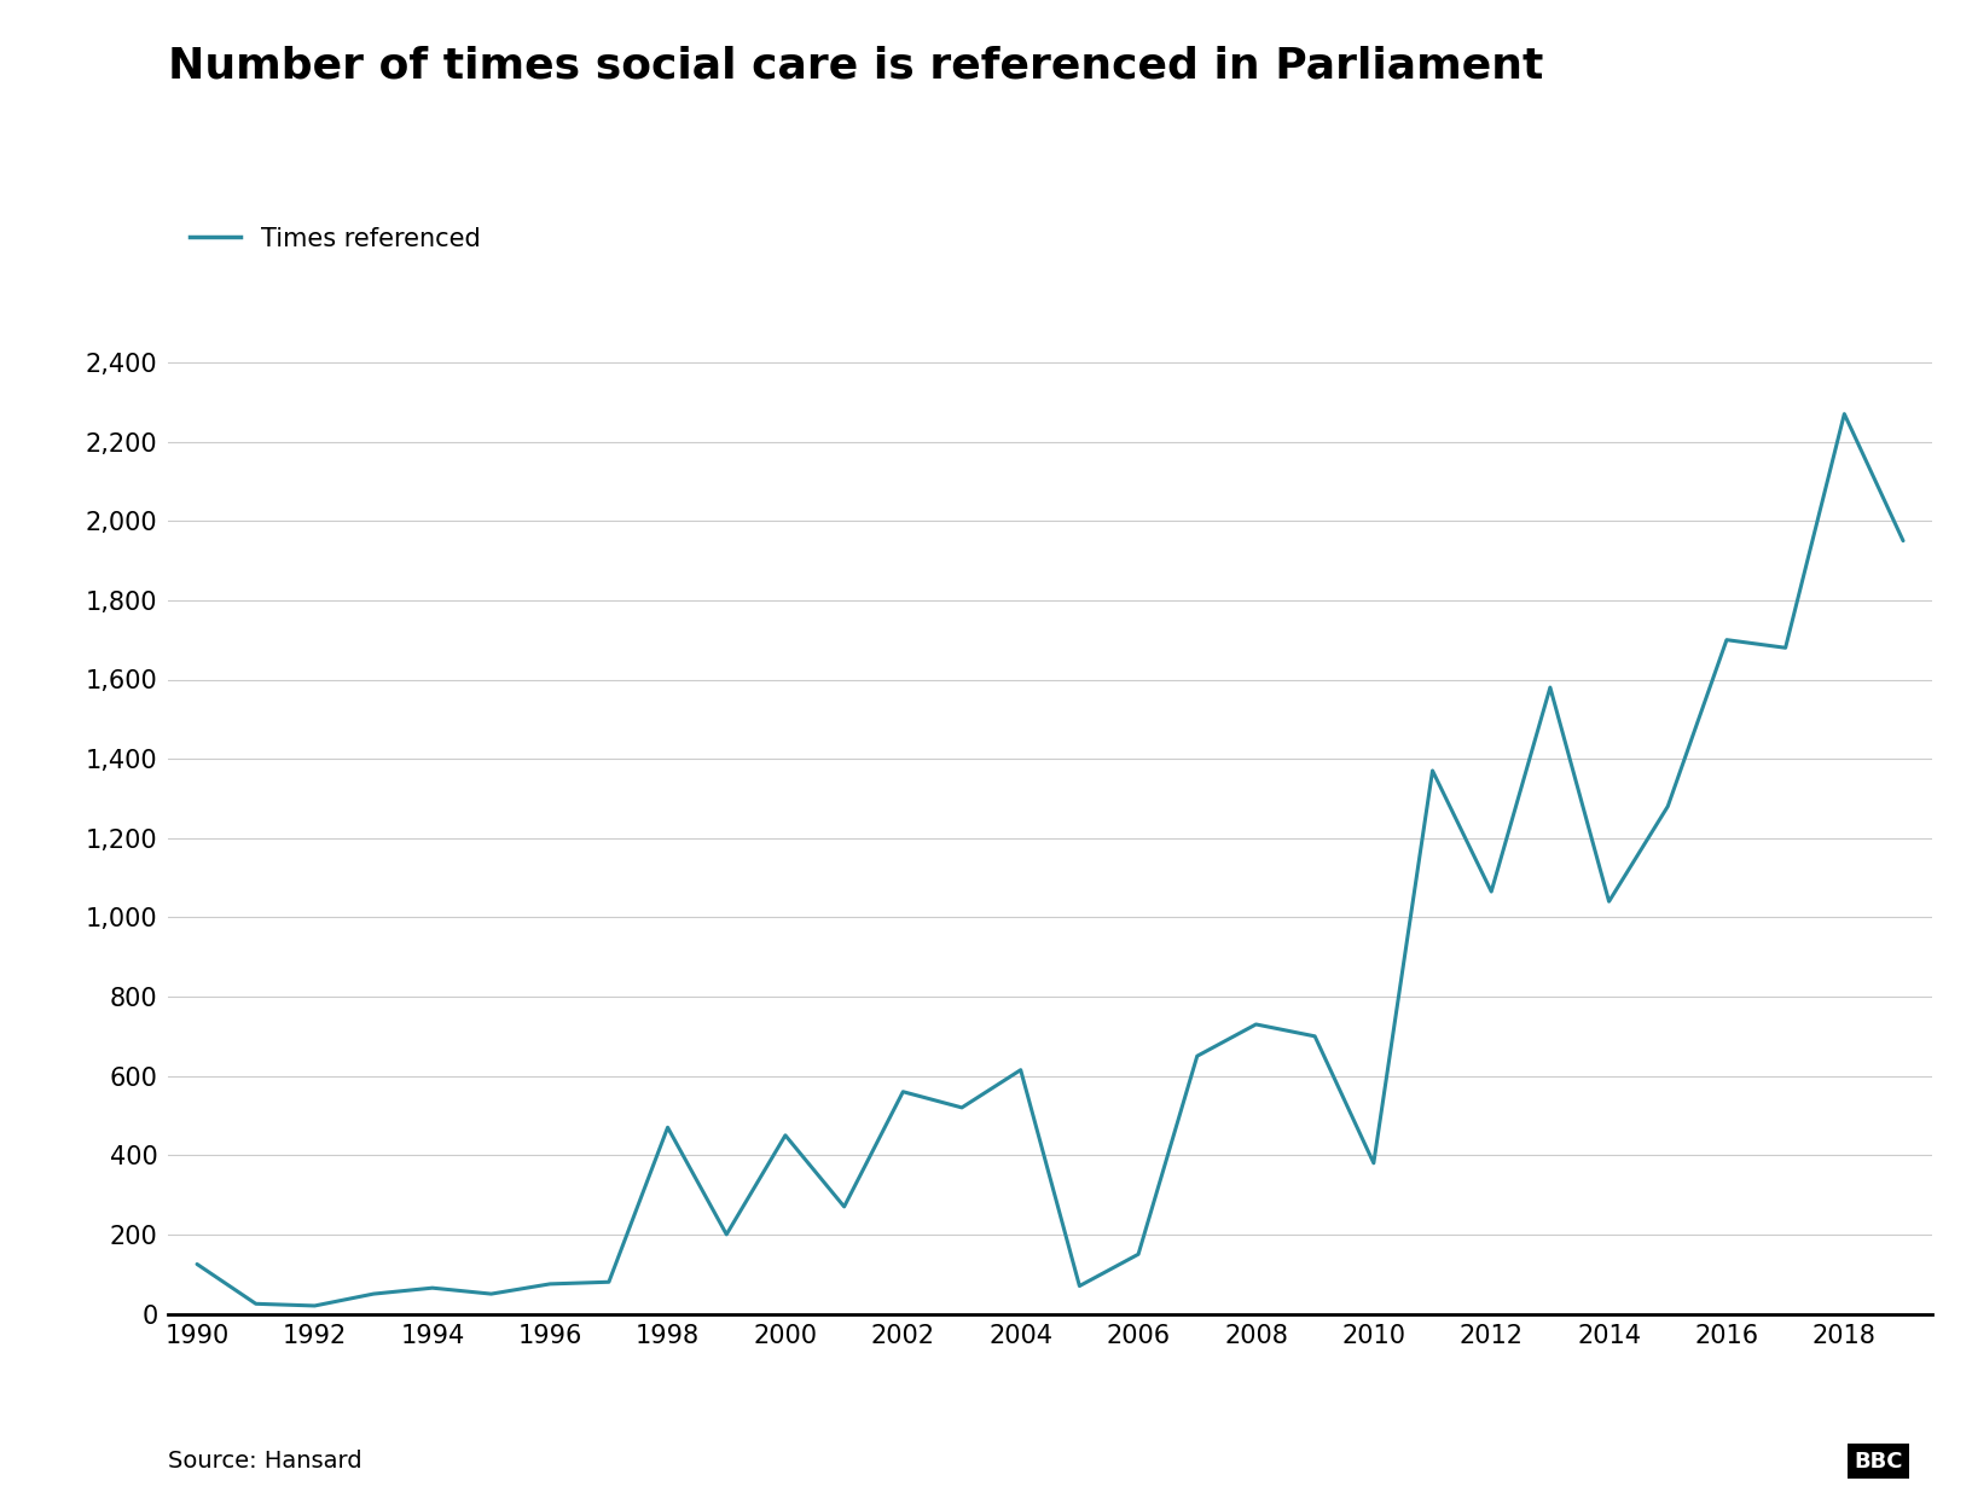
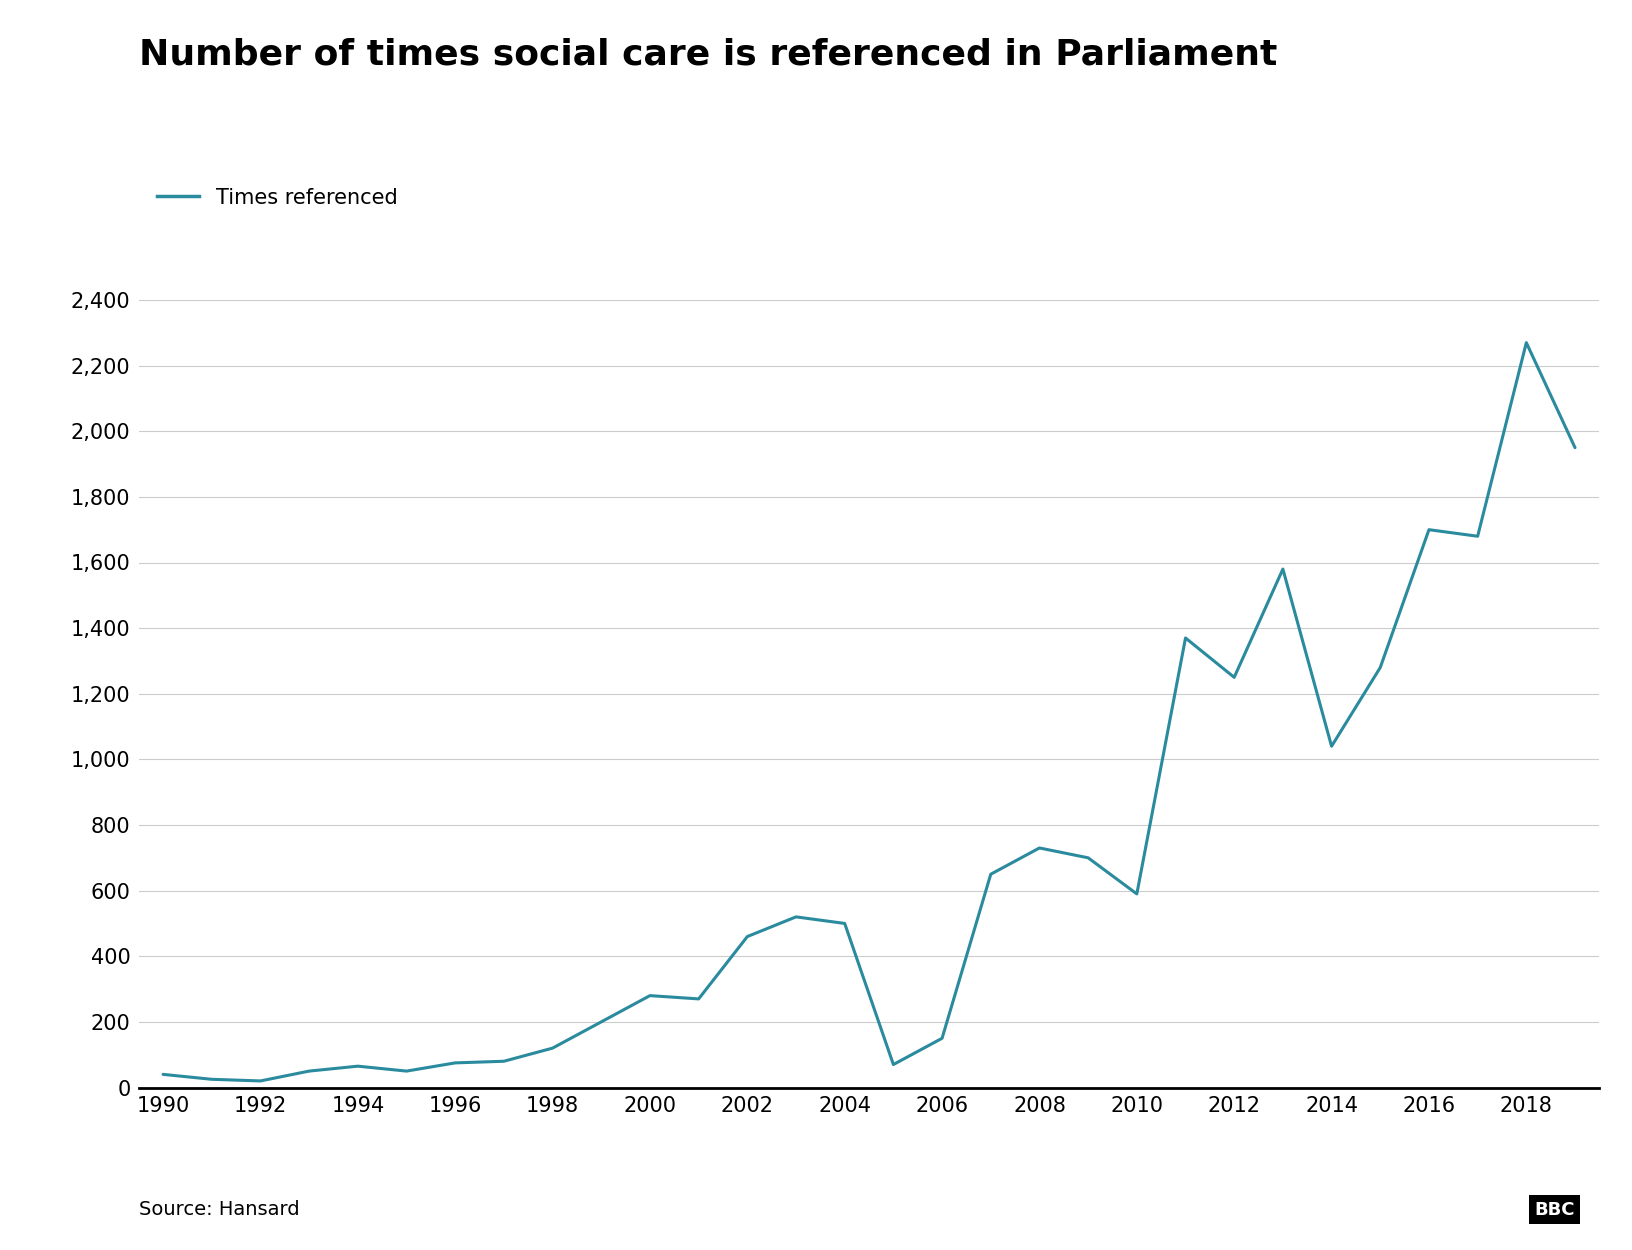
1990: 125 -> 40
1998: 470 -> 120
2000: 450 -> 280
2002: 560 -> 460
2004: 615 -> 500
2010: 380 -> 590
2012: 1,065 -> 1,250
